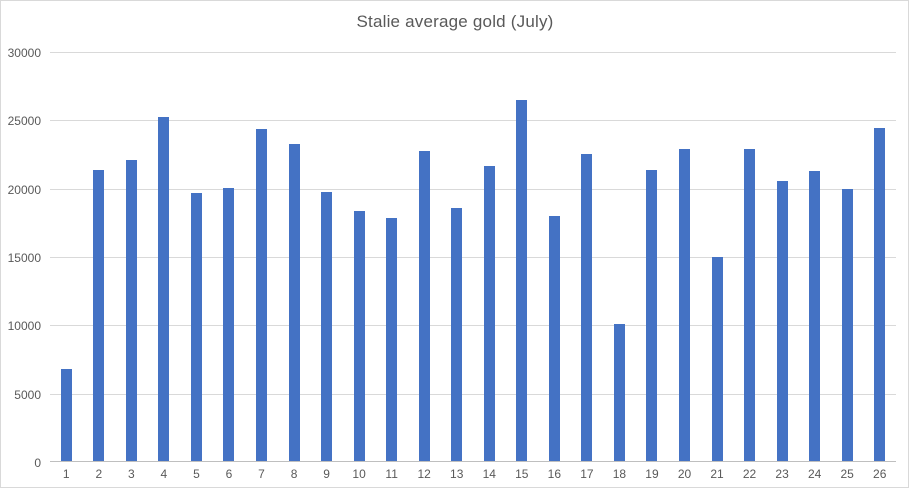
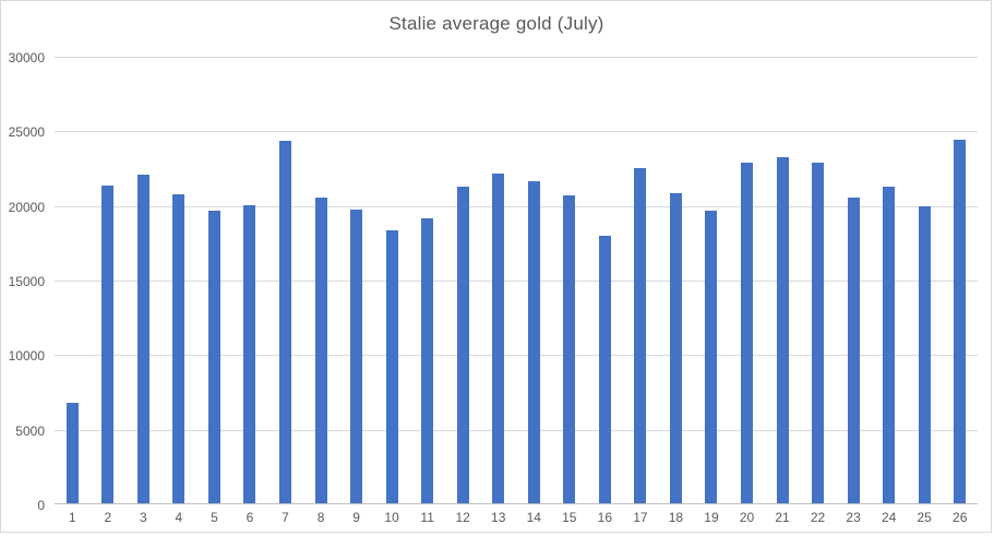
4: 25200 -> 20700
8: 23200 -> 20500
11: 17800 -> 19100
12: 22700 -> 21200
13: 18500 -> 22100
15: 26400 -> 20600
18: 10000 -> 20800
19: 21300 -> 19600
21: 14900 -> 23200
